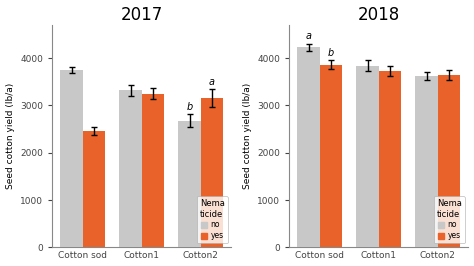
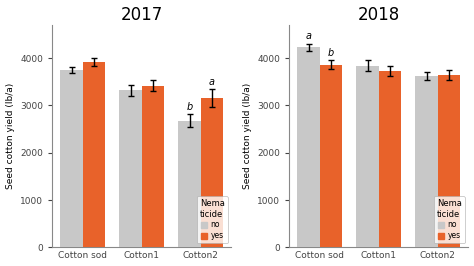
2017/yes/Cotton sod: 2450 -> 3920
2017/yes/Cotton1: 3250 -> 3420
